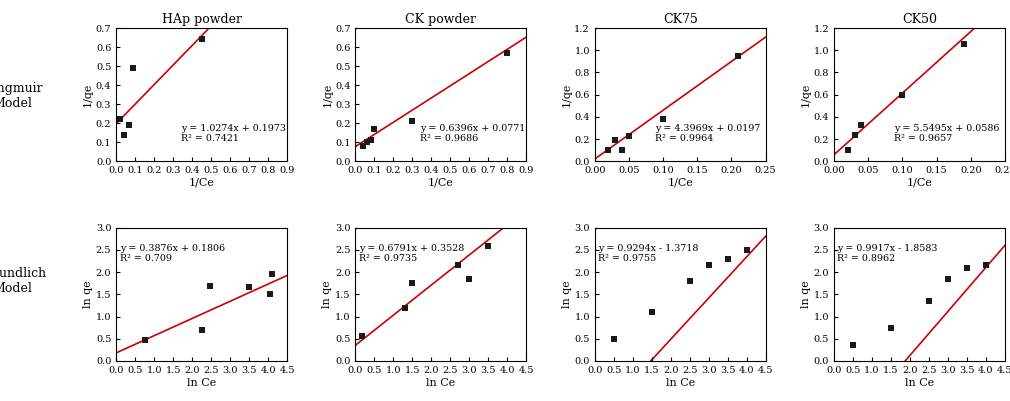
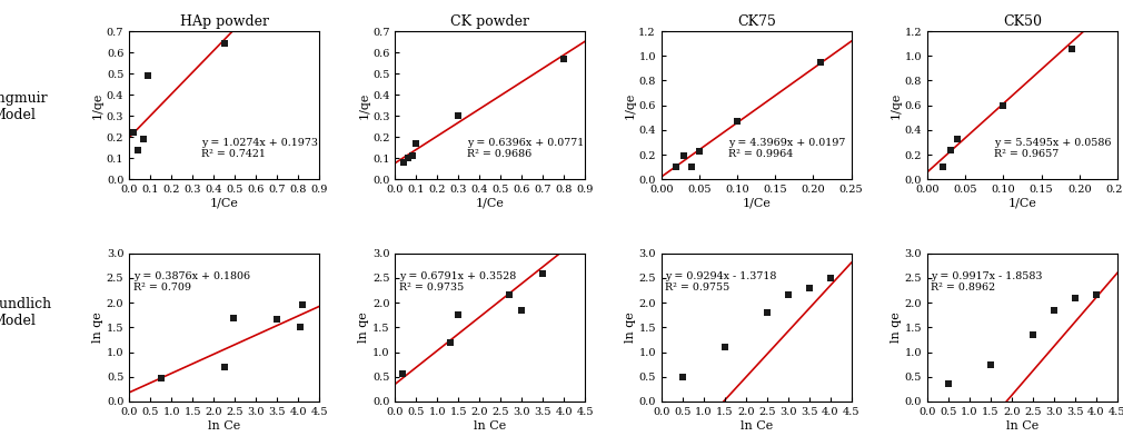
CK powder/0.3: 0.21 -> 0.30
CK75/0.10: 0.38 -> 0.47
